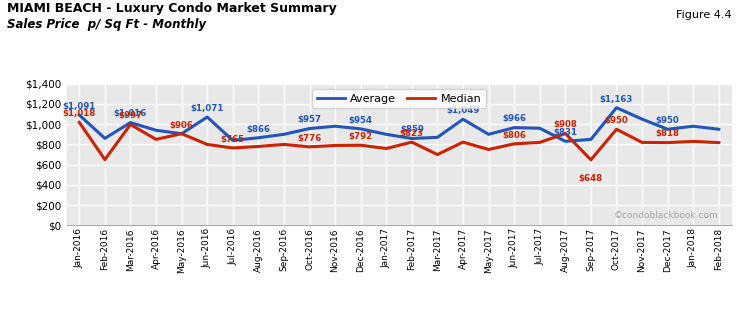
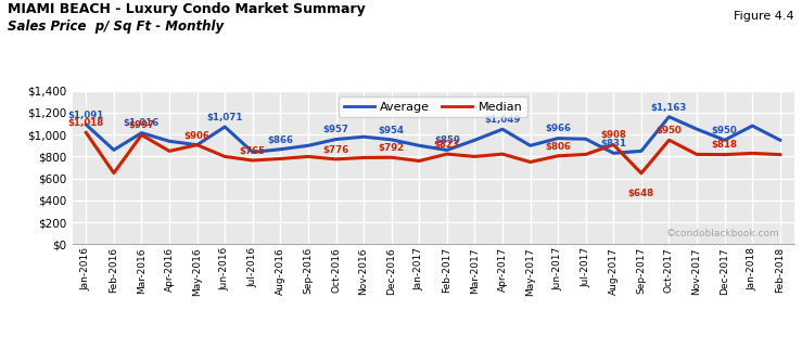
Average/Mar-2017: $870 -> $950
Median/Mar-2017: $700 -> $800
Average/Jan-2018: $980 -> $1,080
